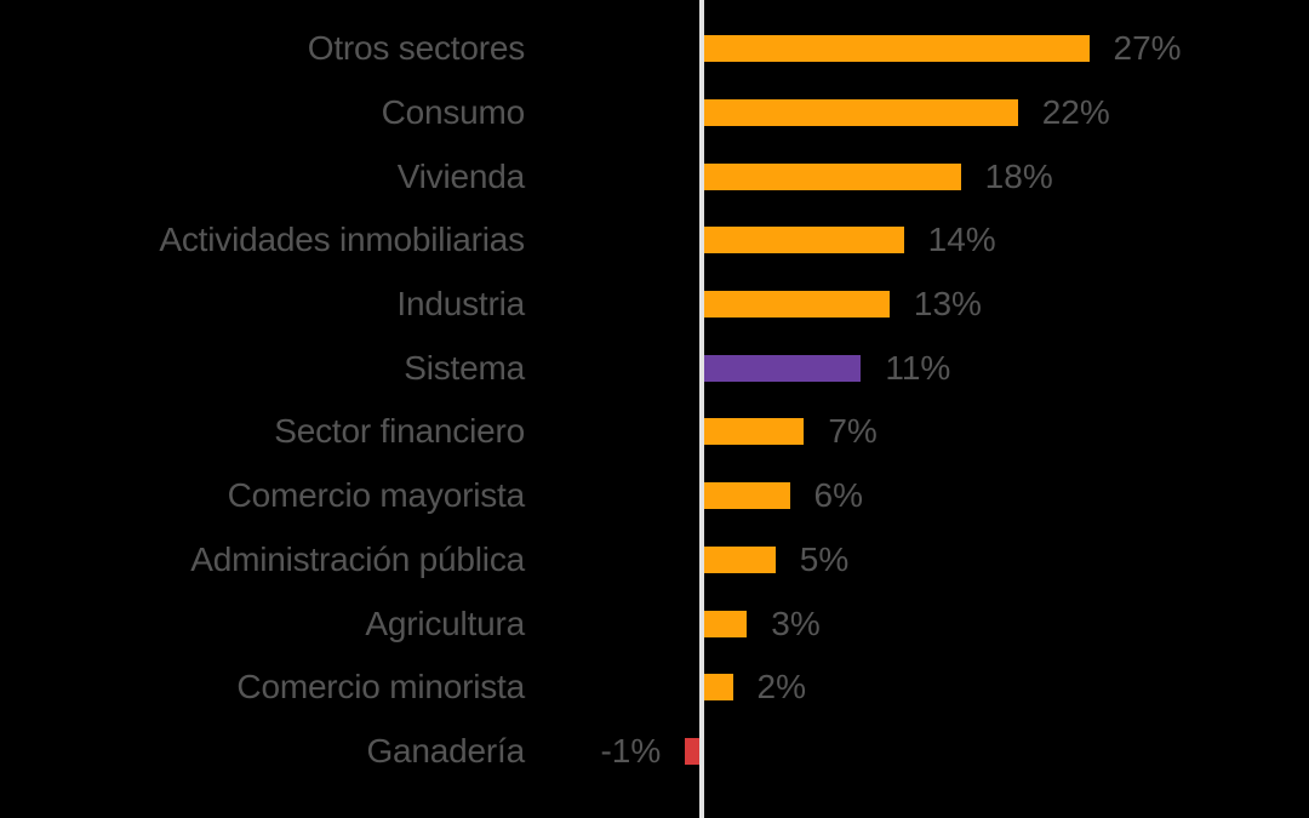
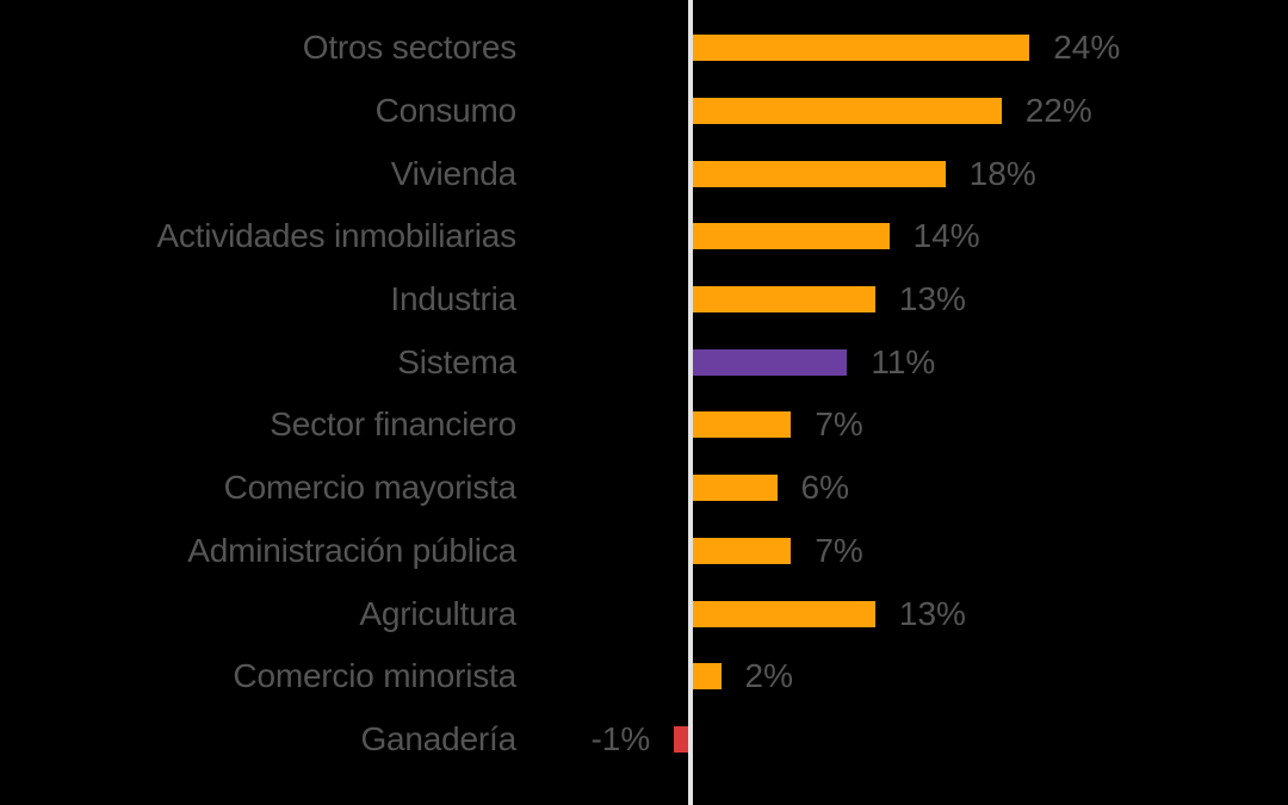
Otros sectores: 27% -> 24%
Administración pública: 5% -> 7%
Agricultura: 3% -> 13%
